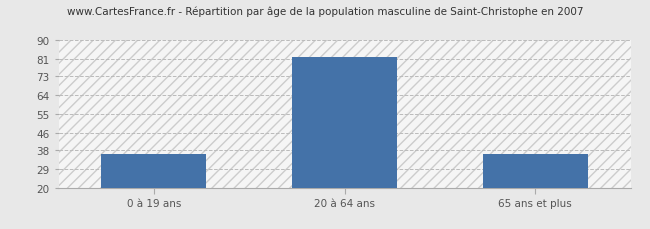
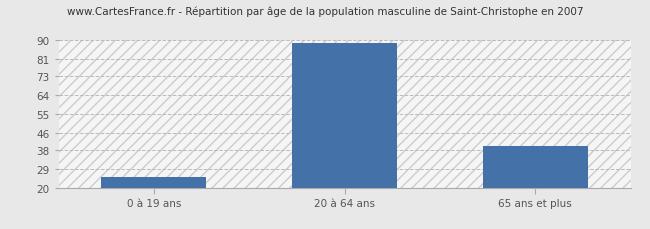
0 à 19 ans: 36 -> 25
20 à 64 ans: 82 -> 89
65 ans et plus: 36 -> 40
